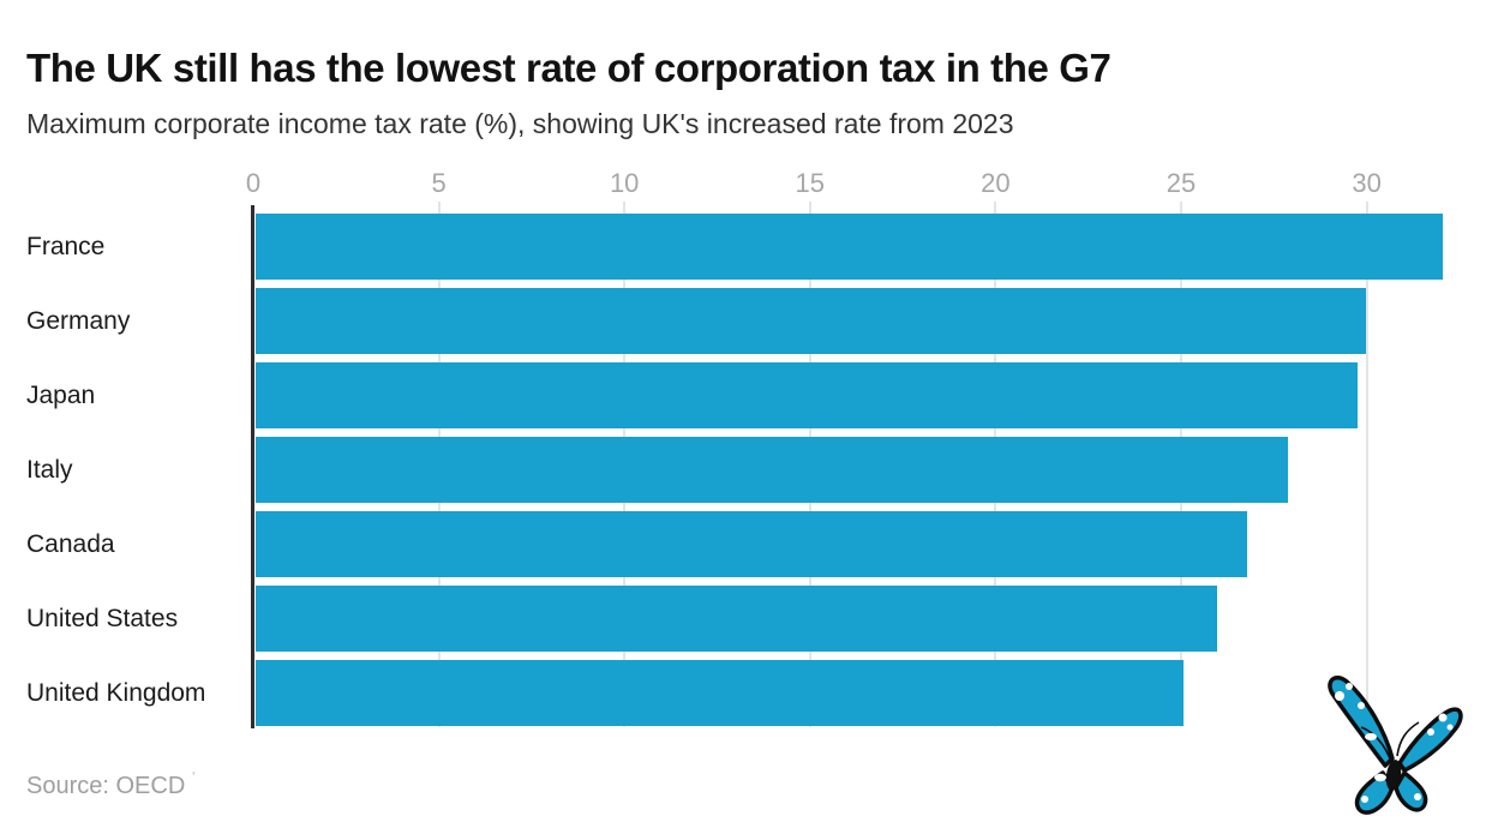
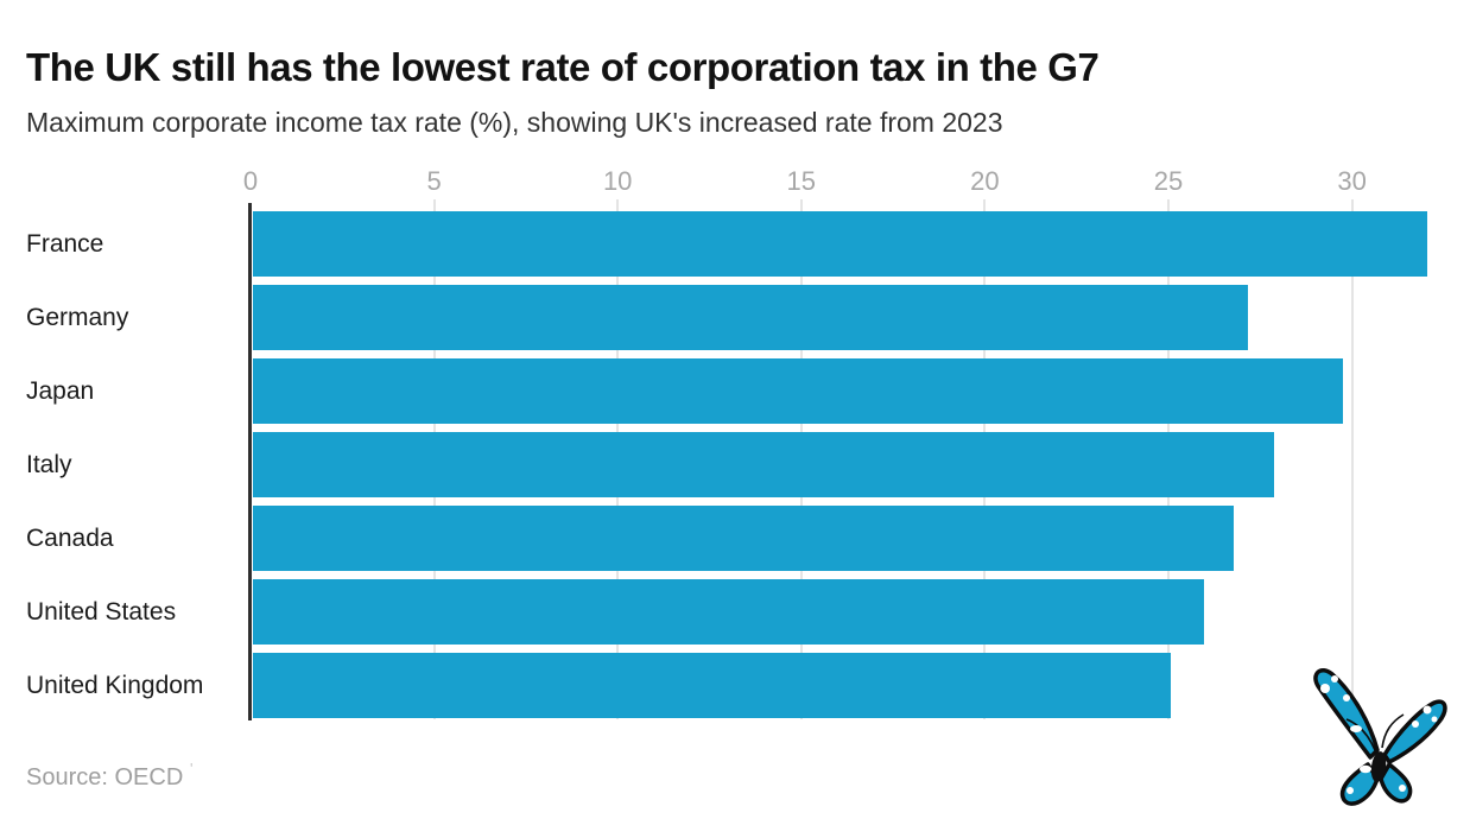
Germany: 29.9 -> 27.1
